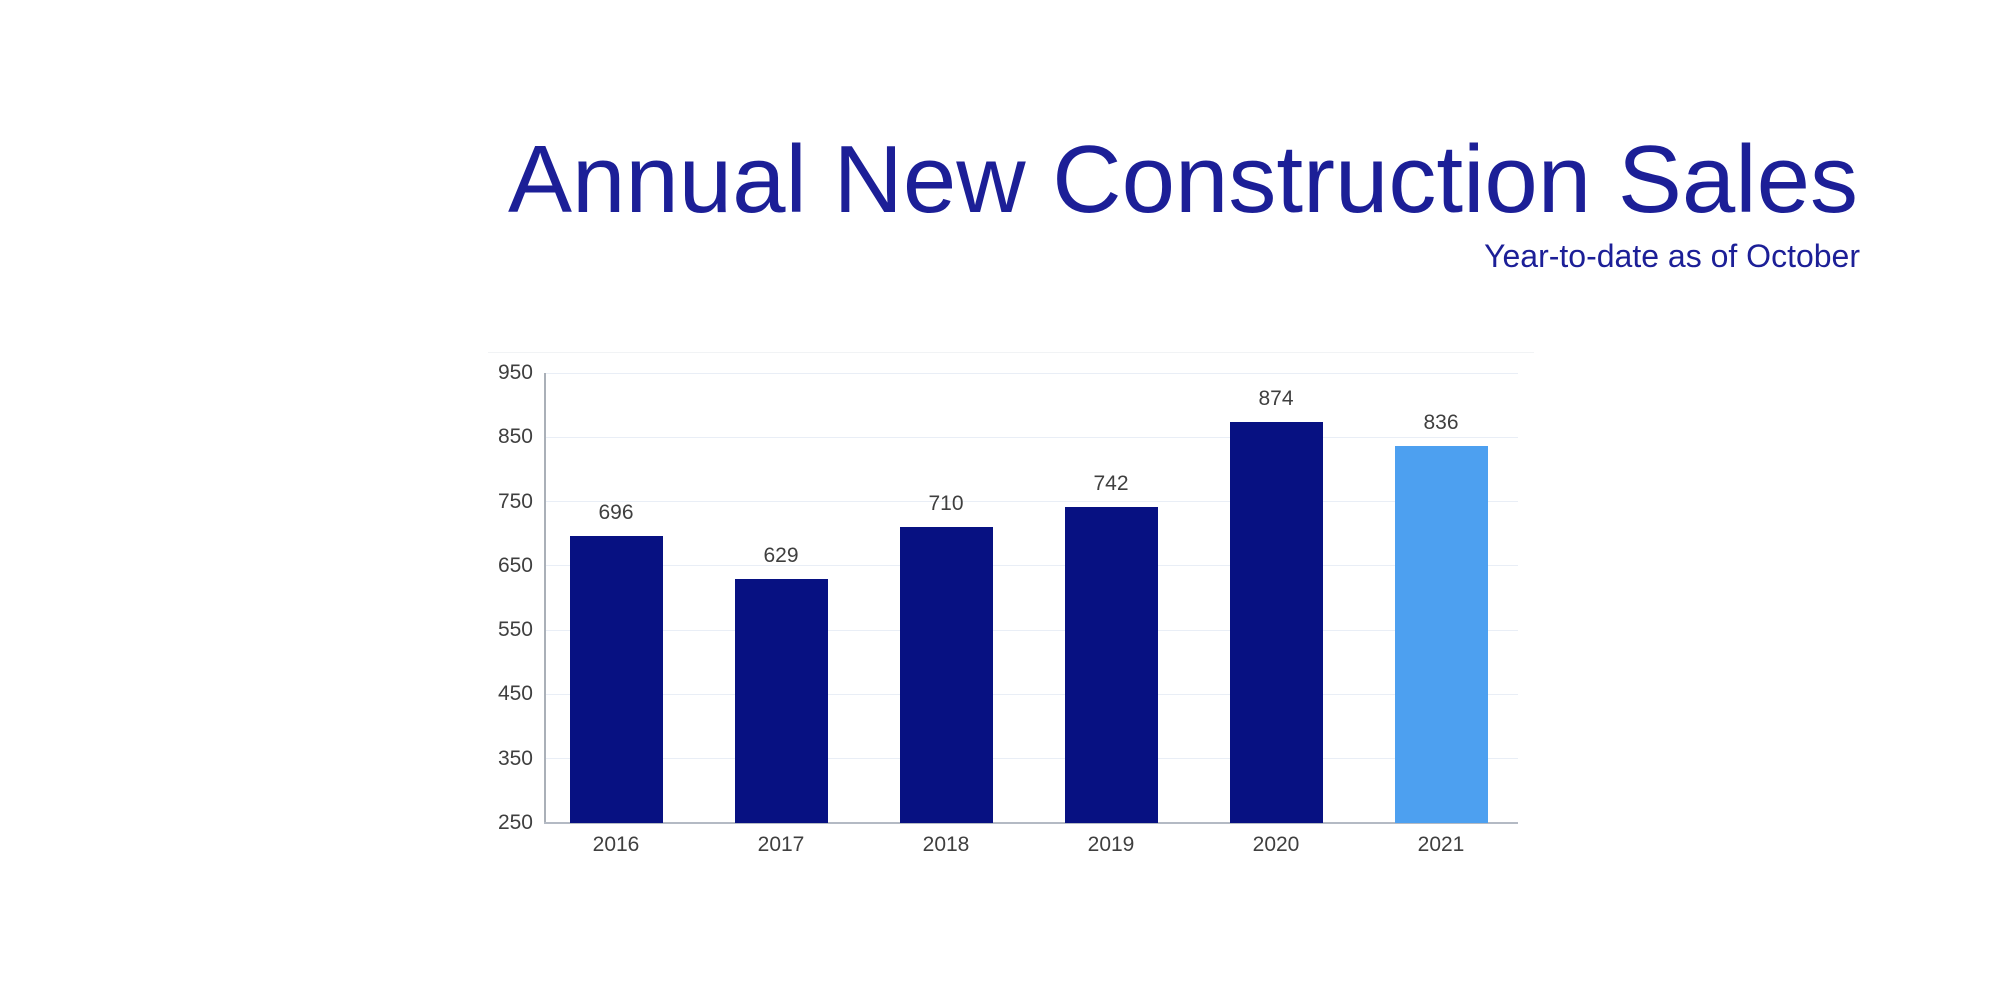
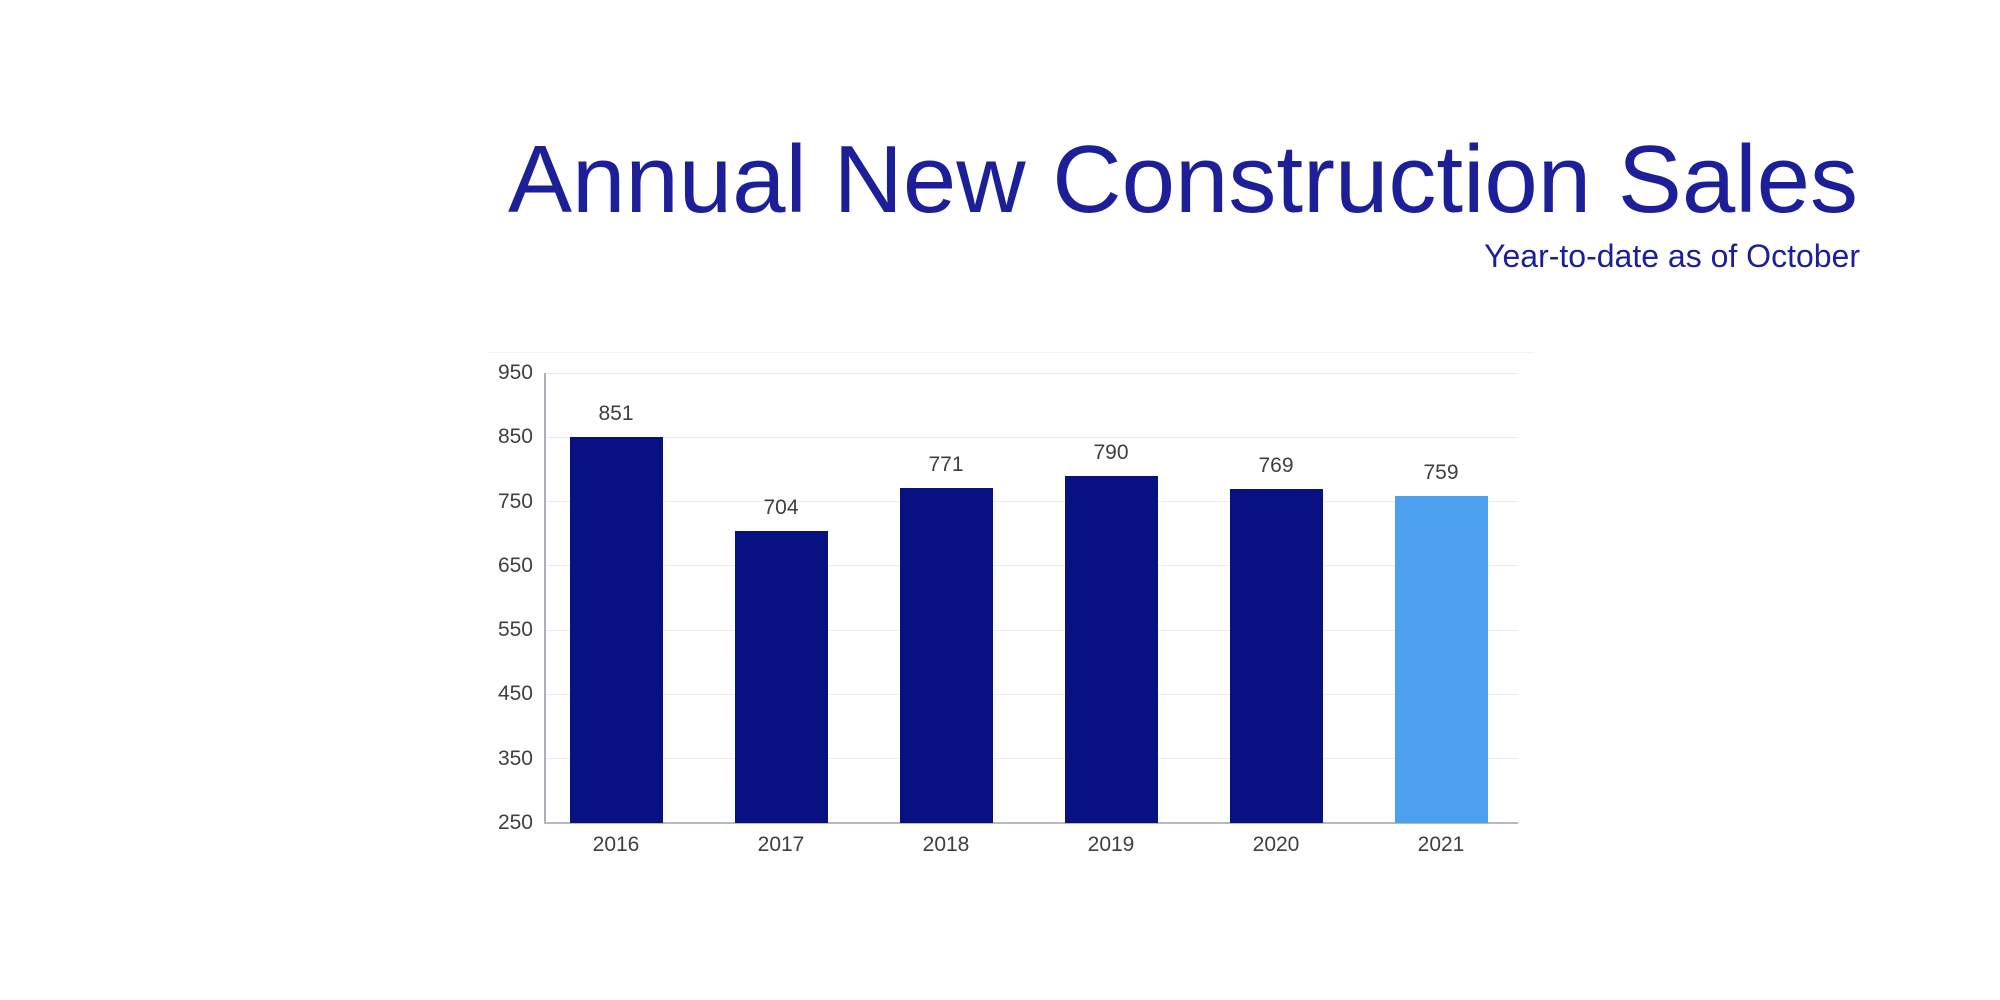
2016: 696 -> 851
2017: 629 -> 704
2018: 710 -> 771
2019: 742 -> 790
2020: 874 -> 769
2021: 836 -> 759
